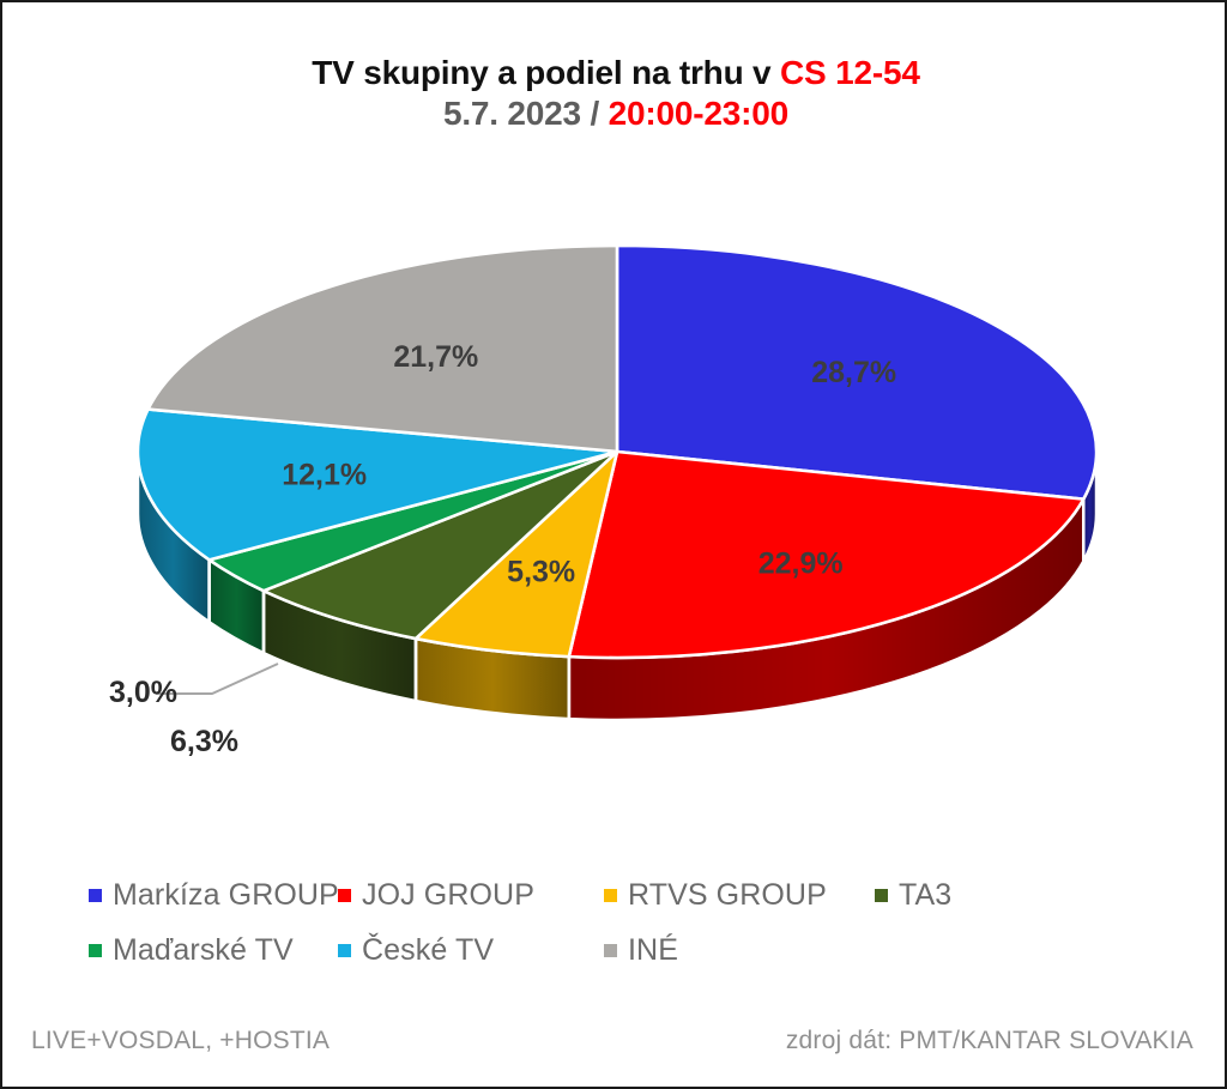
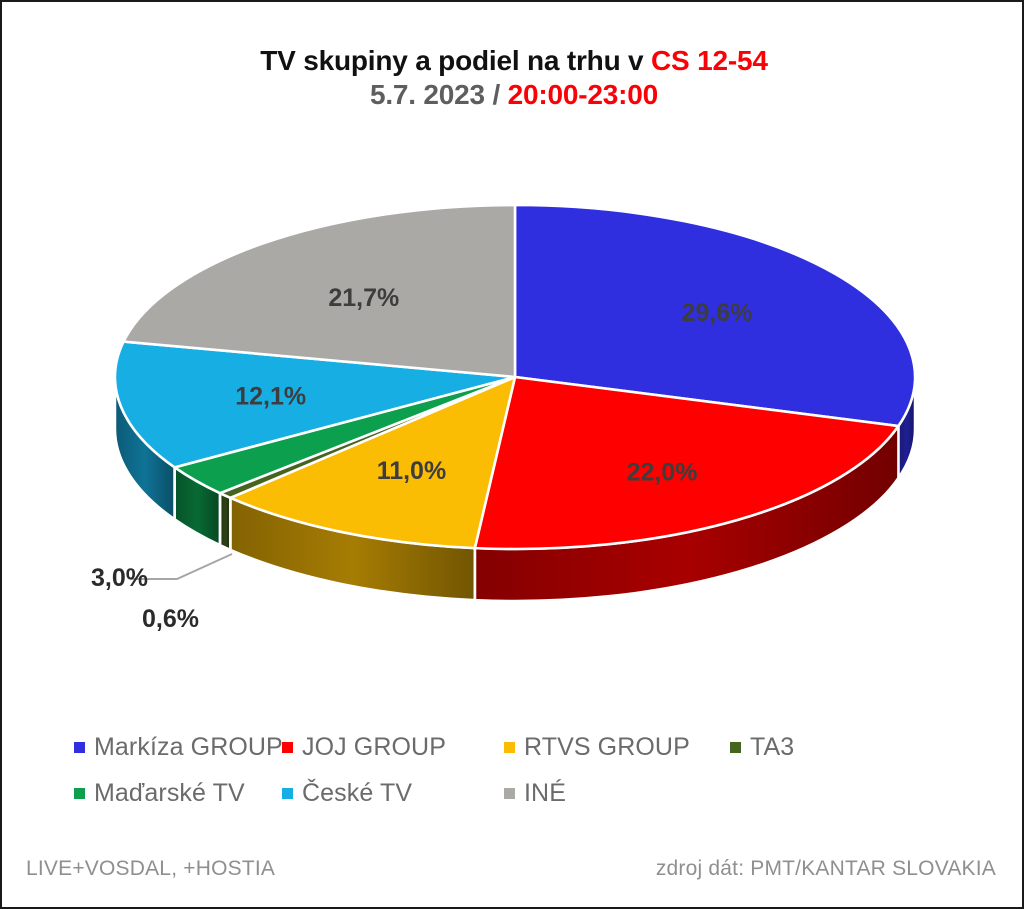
Markíza GROUP: 28,7% -> 29,6%
JOJ GROUP: 22,9% -> 22,0%
RTVS GROUP: 5,3% -> 11,0%
TA3: 6,3% -> 0,6%
